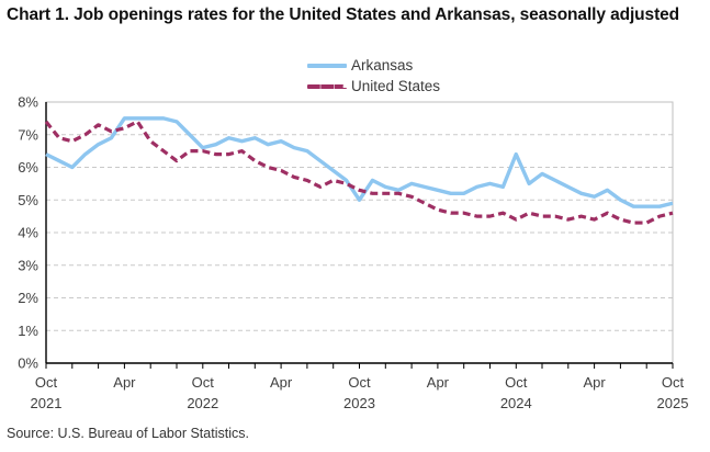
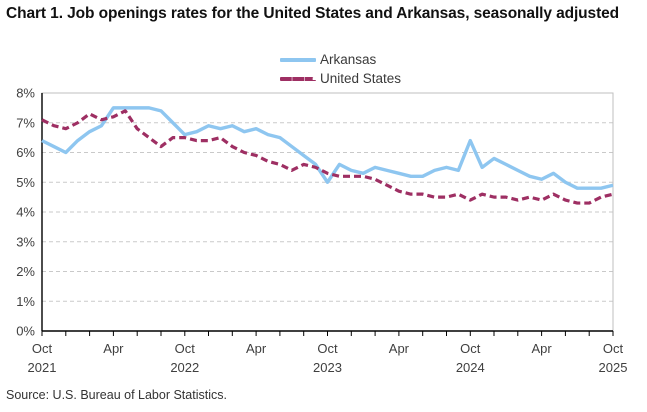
United States/Oct 2021: 7.4% -> 7.1%
